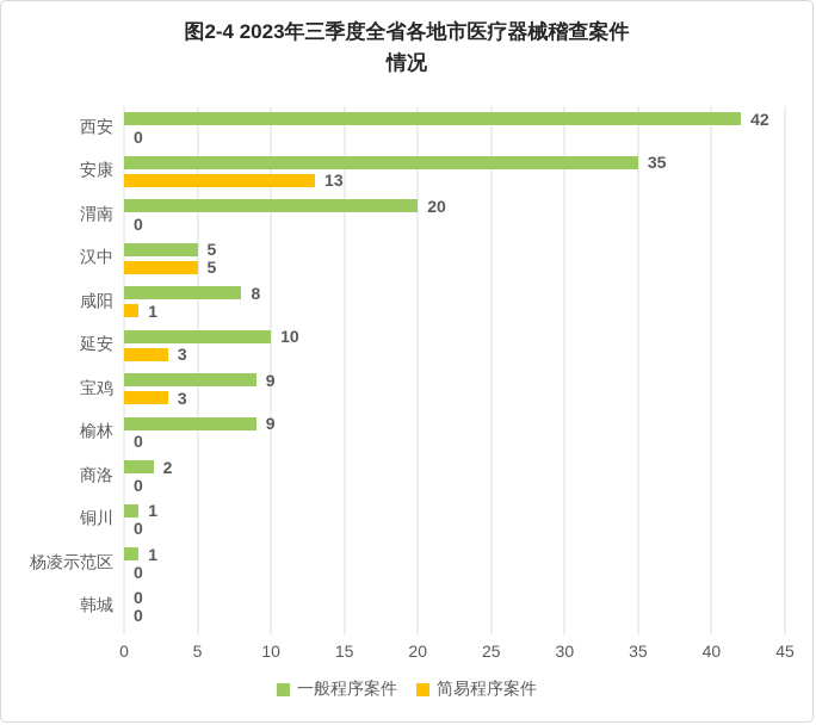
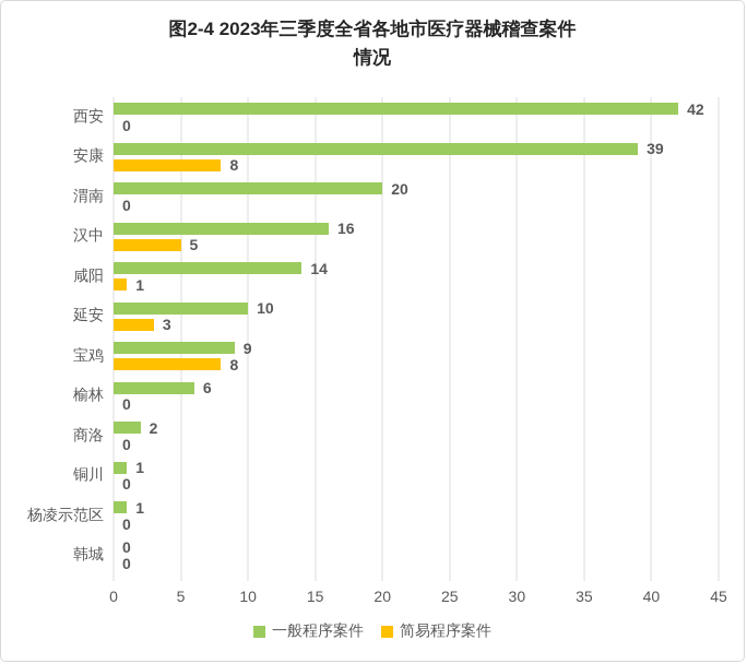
一般程序案件/安康: 35 -> 39
简易程序案件/安康: 13 -> 8
一般程序案件/汉中: 5 -> 16
一般程序案件/咸阳: 8 -> 14
简易程序案件/宝鸡: 3 -> 8
一般程序案件/榆林: 9 -> 6
